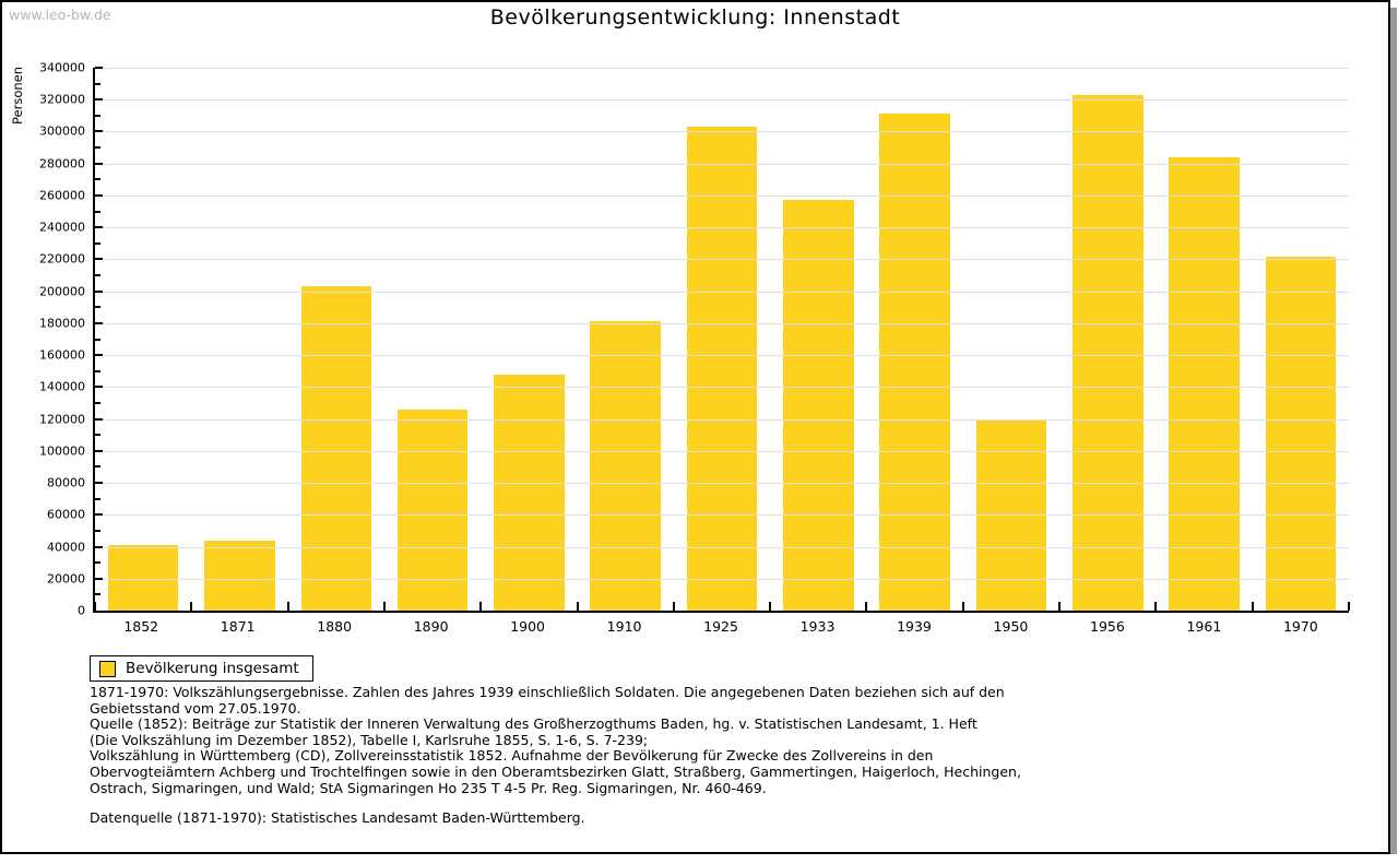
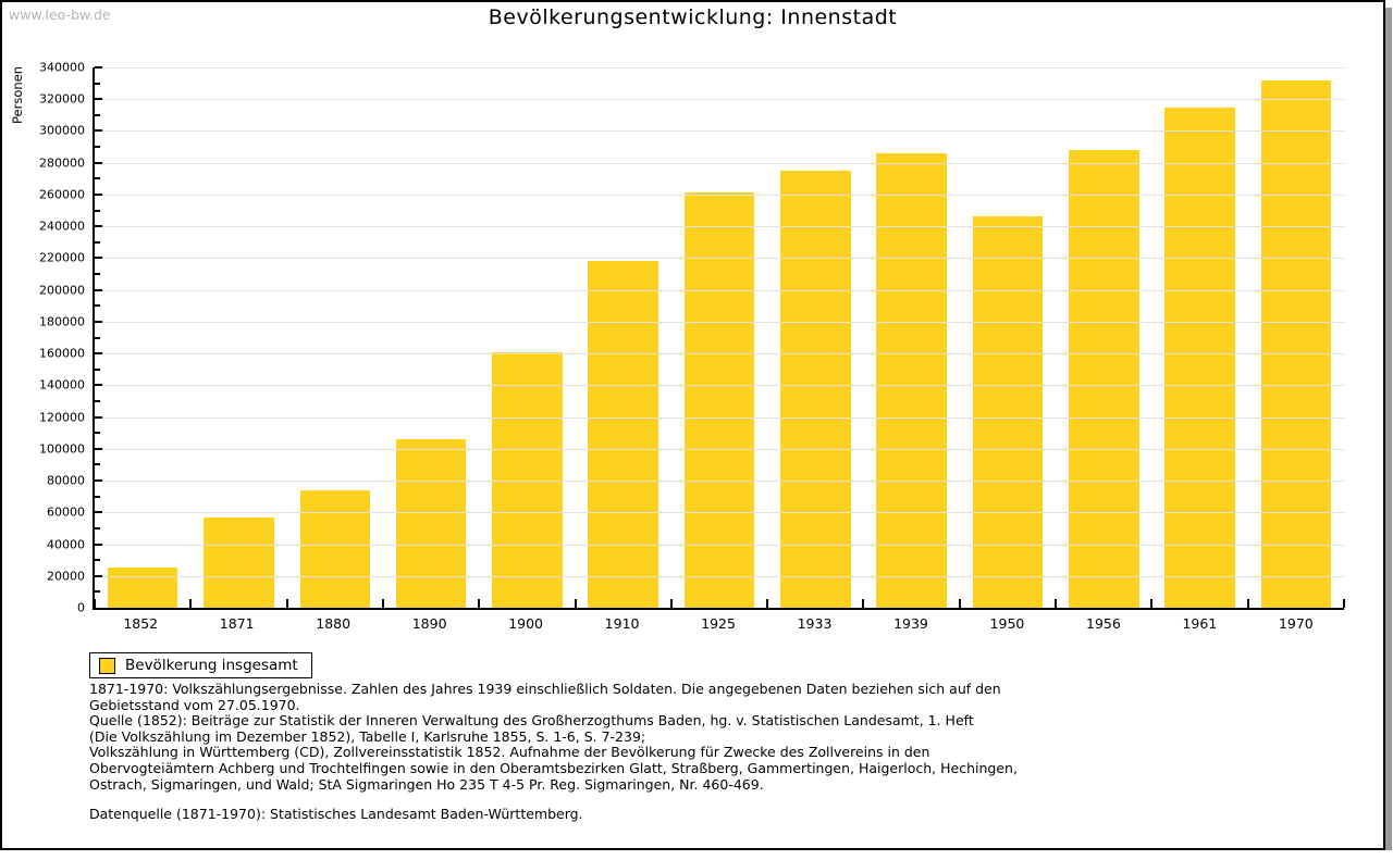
1852: 41000 -> 25000
1871: 44000 -> 57000
1880: 203000 -> 74000
1890: 126000 -> 106000
1900: 148000 -> 161000
1910: 181000 -> 218000
1925: 303000 -> 261000
1933: 257000 -> 275000
1939: 311000 -> 286000
1950: 120000 -> 246000
1956: 323000 -> 288000
1961: 284000 -> 315000
1970: 222000 -> 332000
